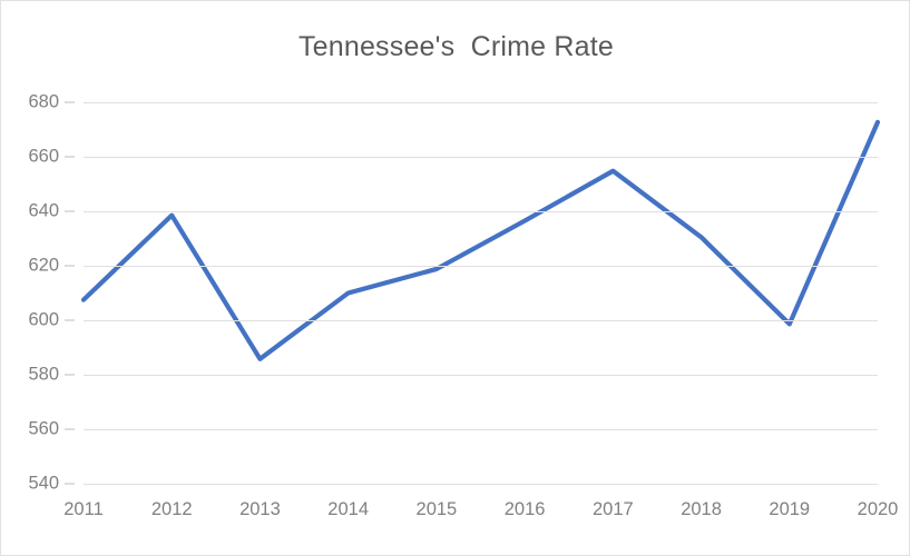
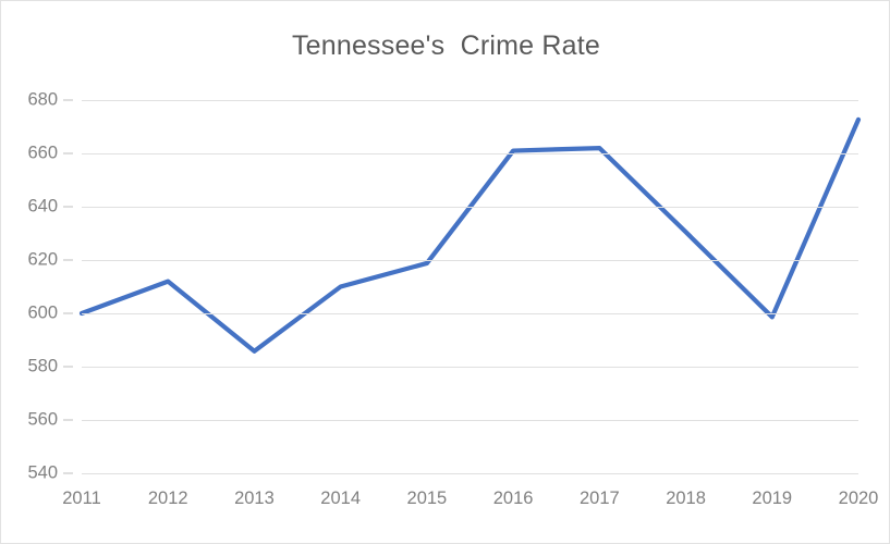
2011: 608 -> 600
2012: 638 -> 612
2016: 636 -> 661
2017: 655 -> 662
